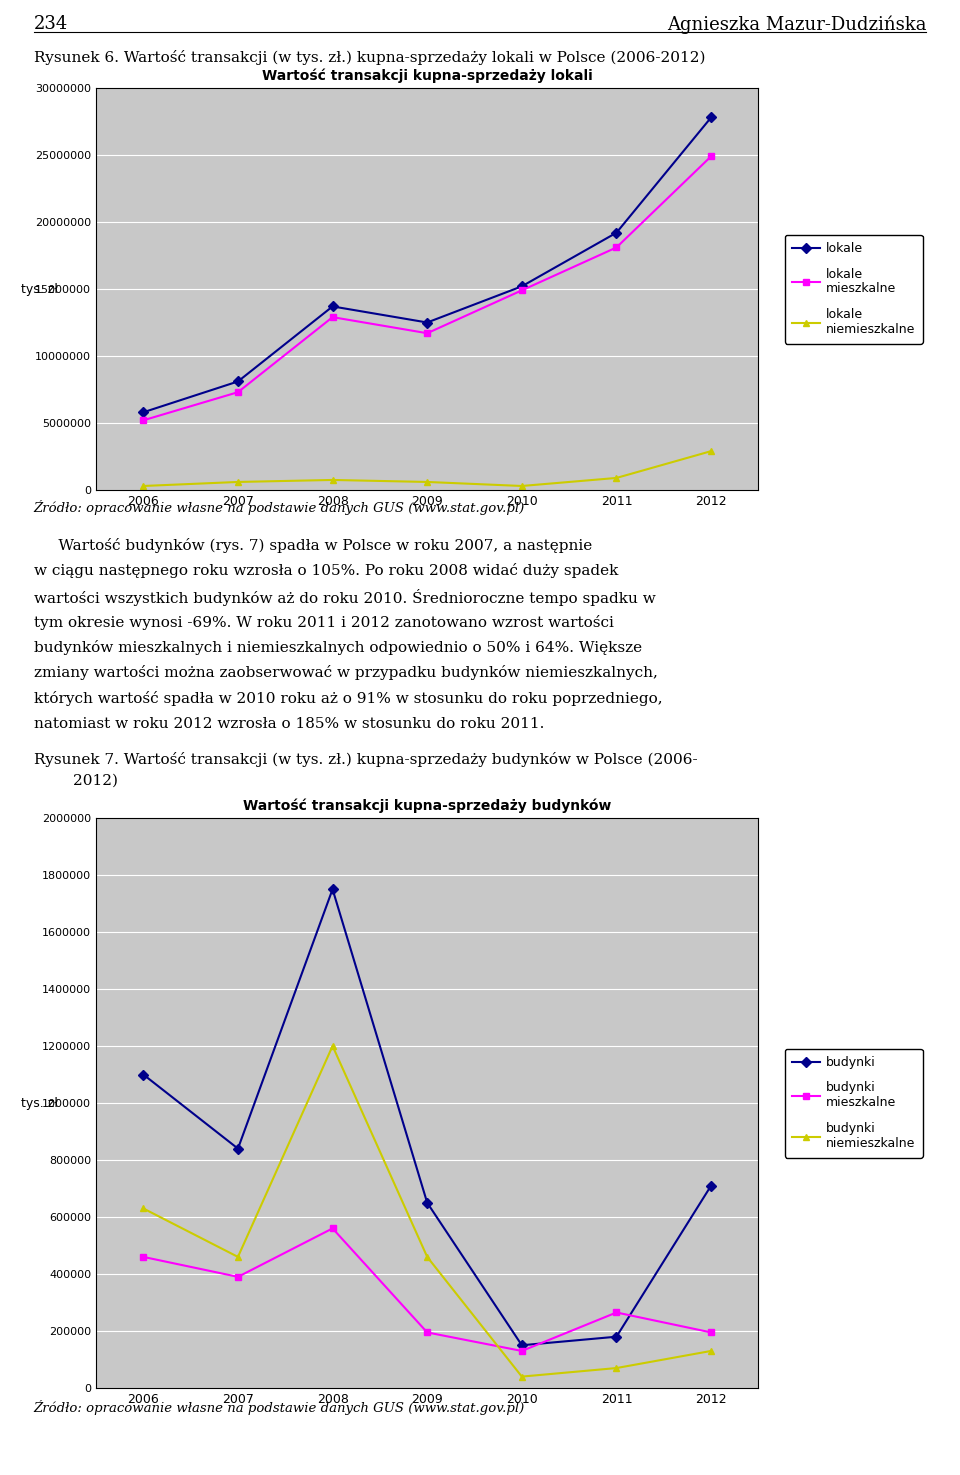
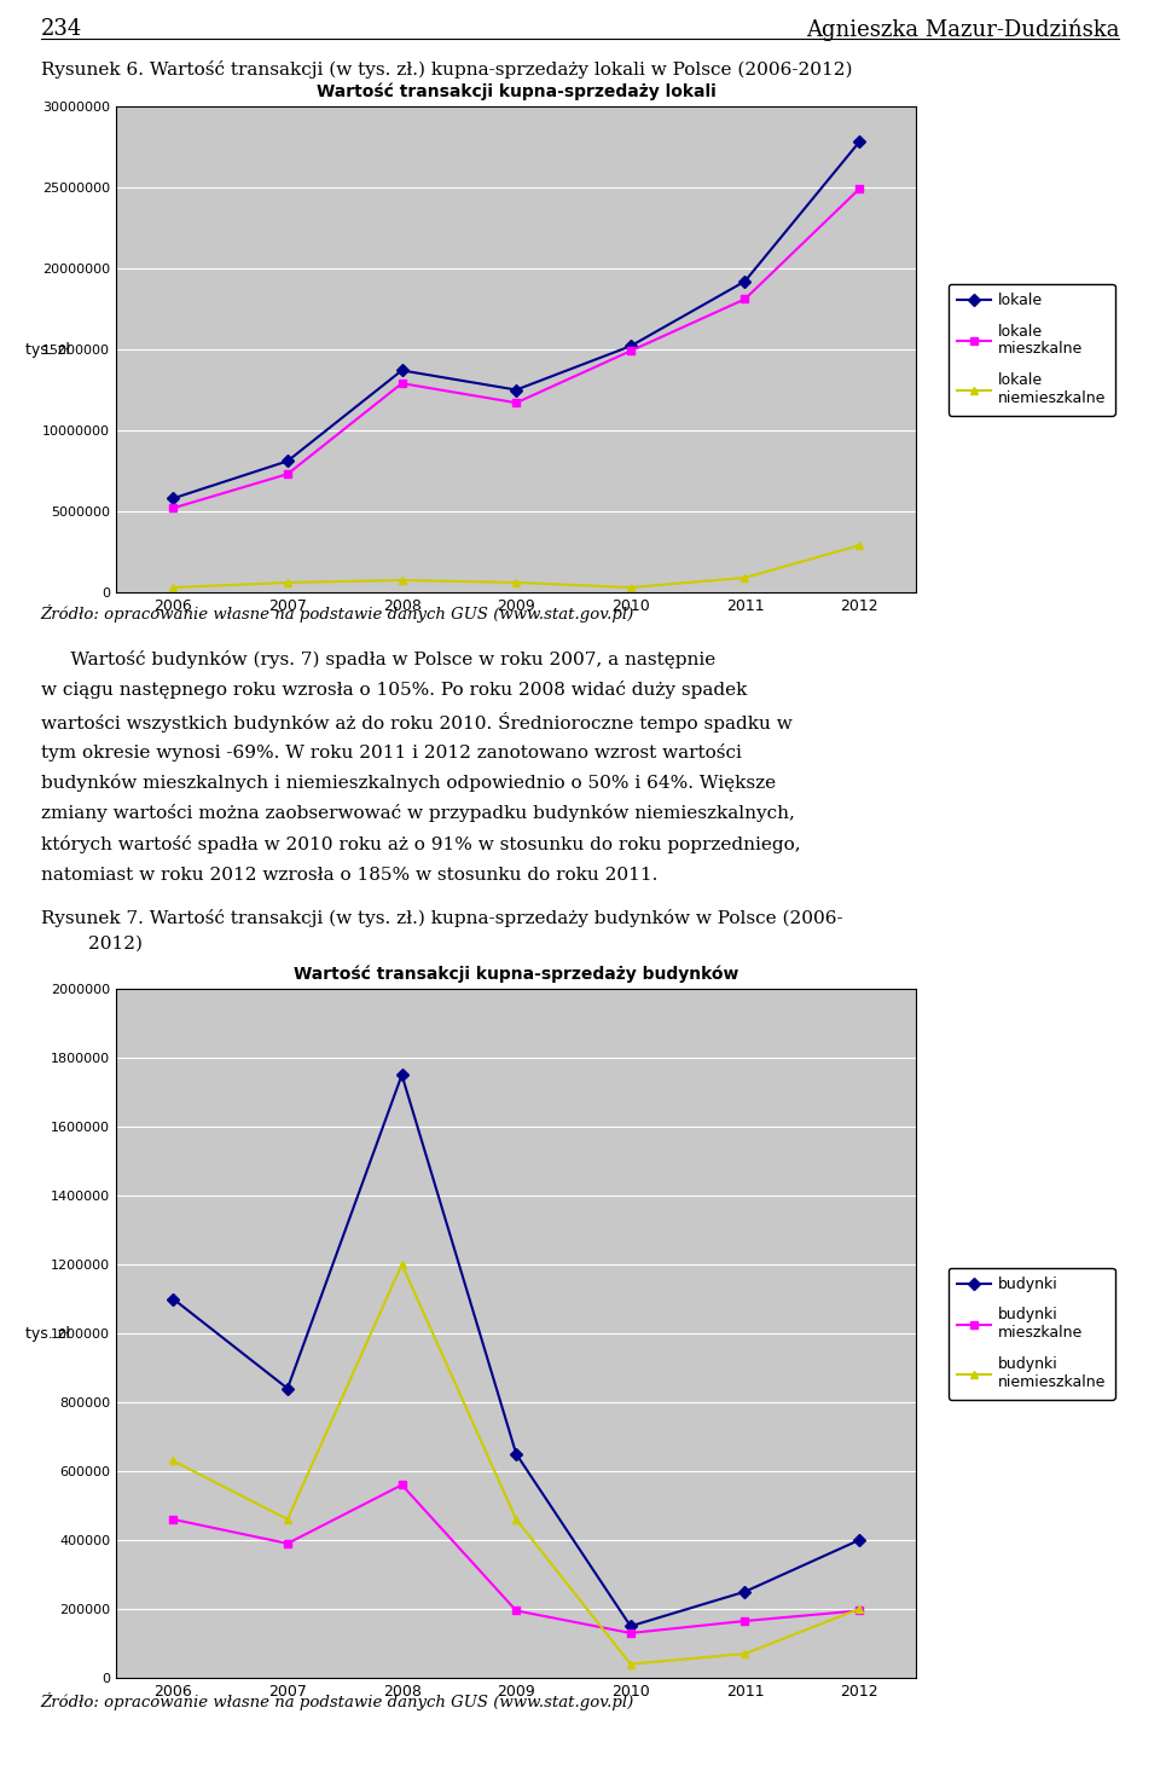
Wartość transakcji kupna-sprzedaży budynków/budynki/2011: 180000 -> 250000
Wartość transakcji kupna-sprzedaży budynków/budynki mieszkalne/2011: 265000 -> 165000
Wartość transakcji kupna-sprzedaży budynków/budynki/2012: 710000 -> 400000
Wartość transakcji kupna-sprzedaży budynków/budynki niemieszkalne/2012: 130000 -> 200000
